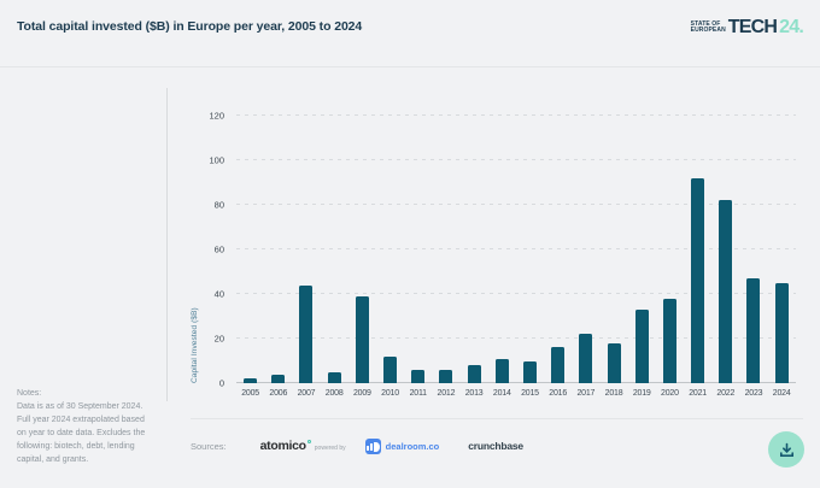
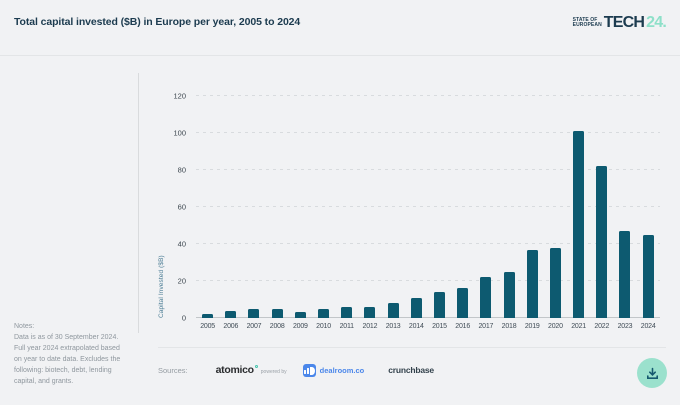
2007: 44 -> 5
2009: 39 -> 3
2010: 12 -> 5
2015: 10 -> 14
2018: 18 -> 25
2019: 33 -> 37
2021: 92 -> 101
